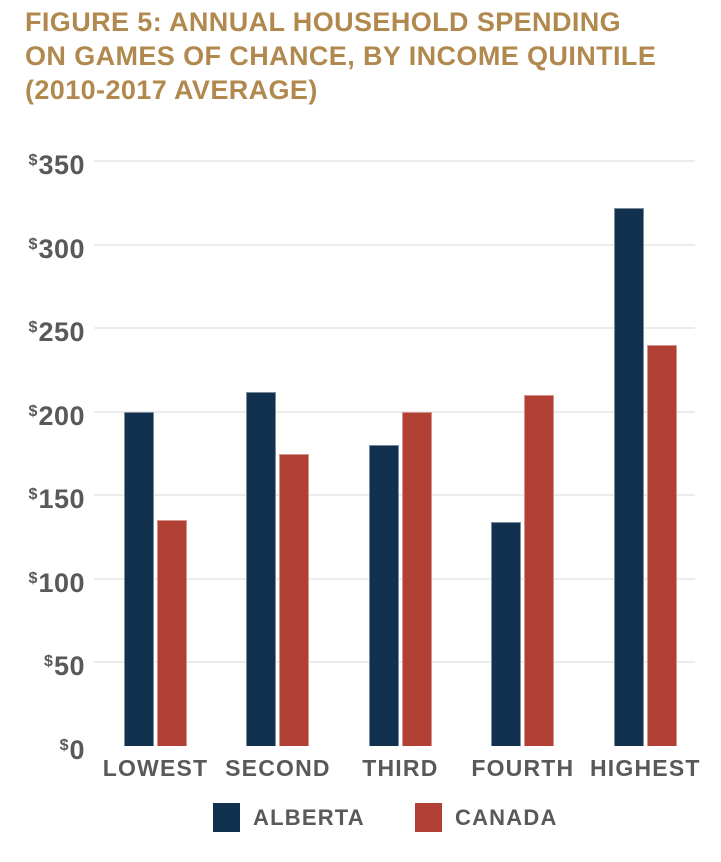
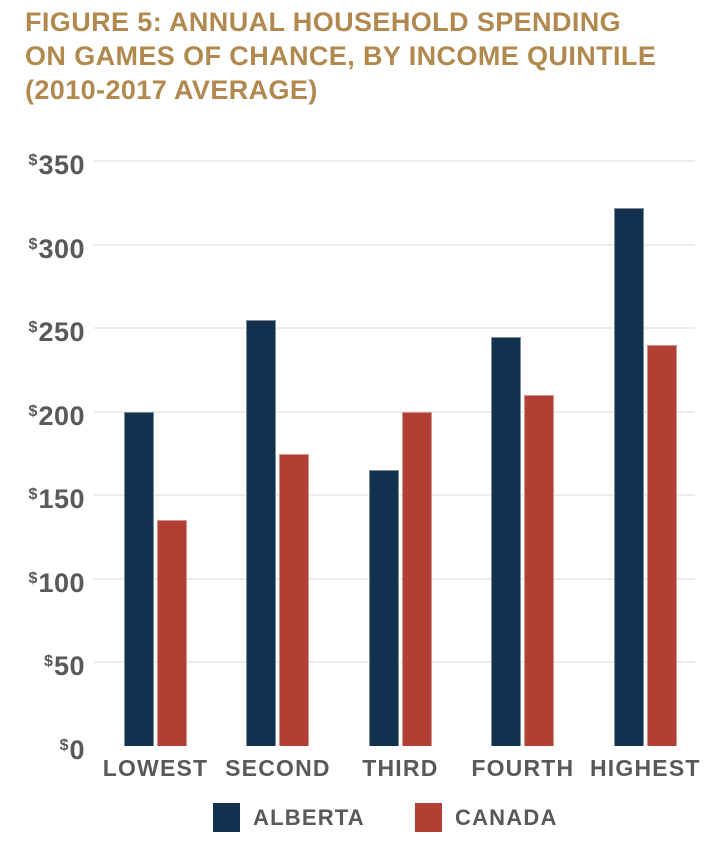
ALBERTA/SECOND: 212 -> 255
ALBERTA/THIRD: 180 -> 165
ALBERTA/FOURTH: 134 -> 245
